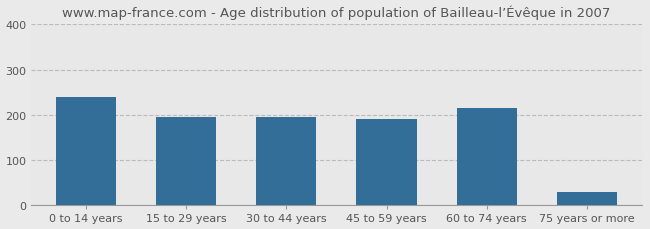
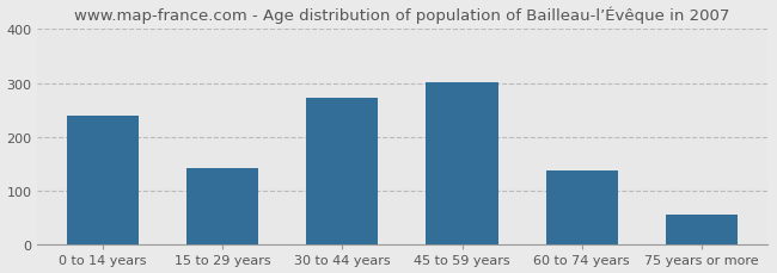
15 to 29 years: 195 -> 142
30 to 44 years: 195 -> 273
45 to 59 years: 190 -> 302
60 to 74 years: 215 -> 137
75 years or more: 30 -> 55
